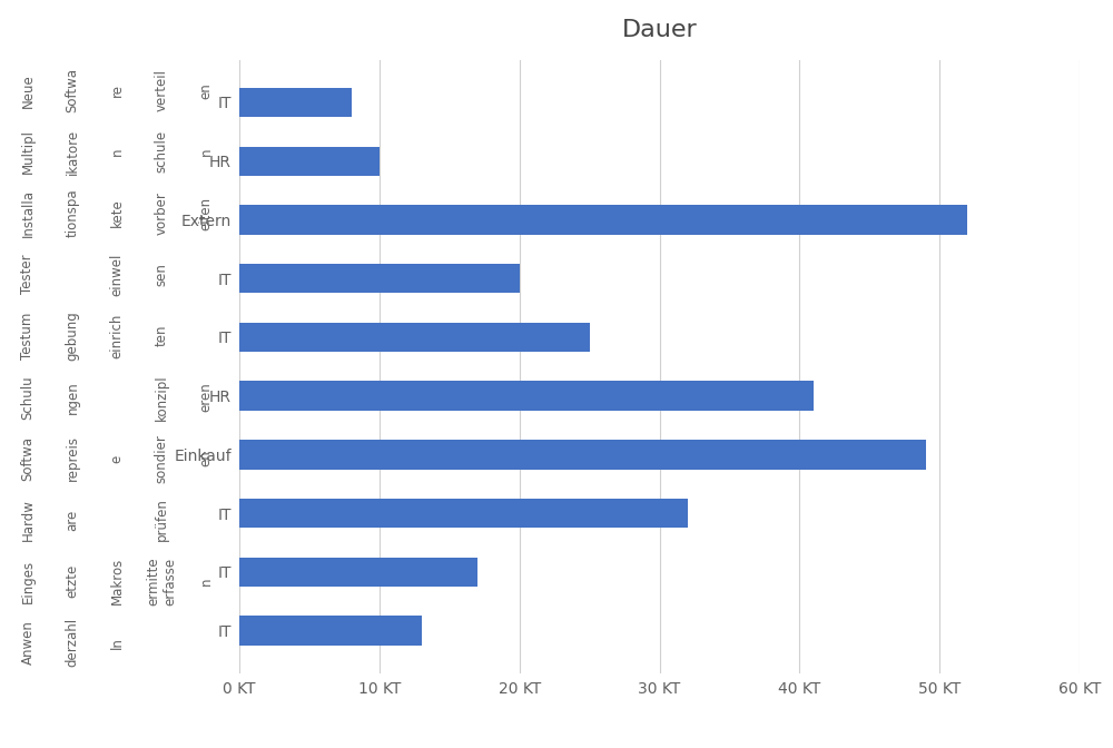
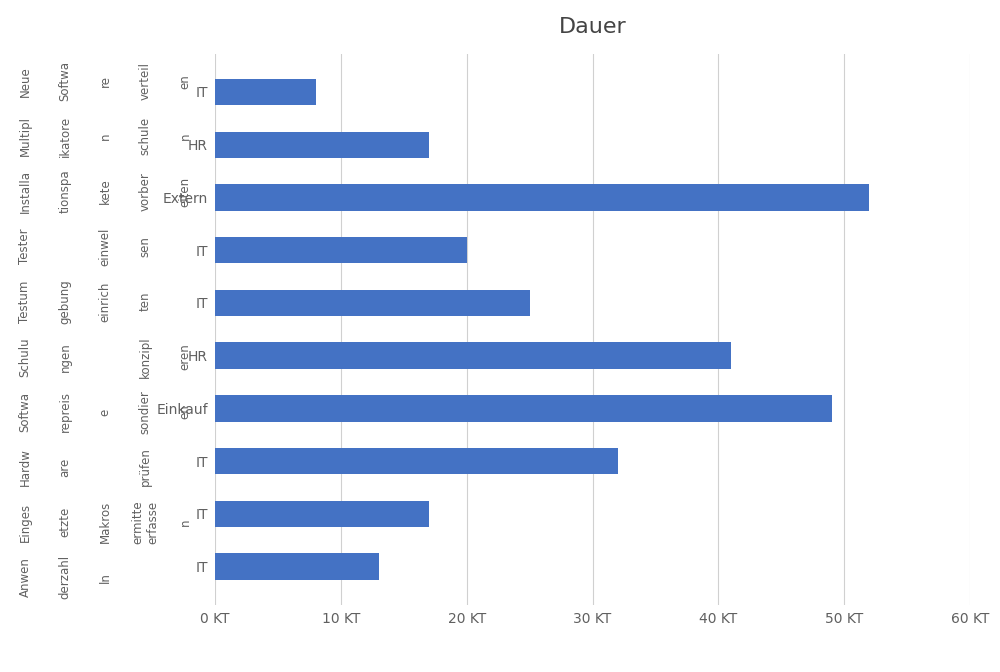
HR: 10 KT -> 17 KT
